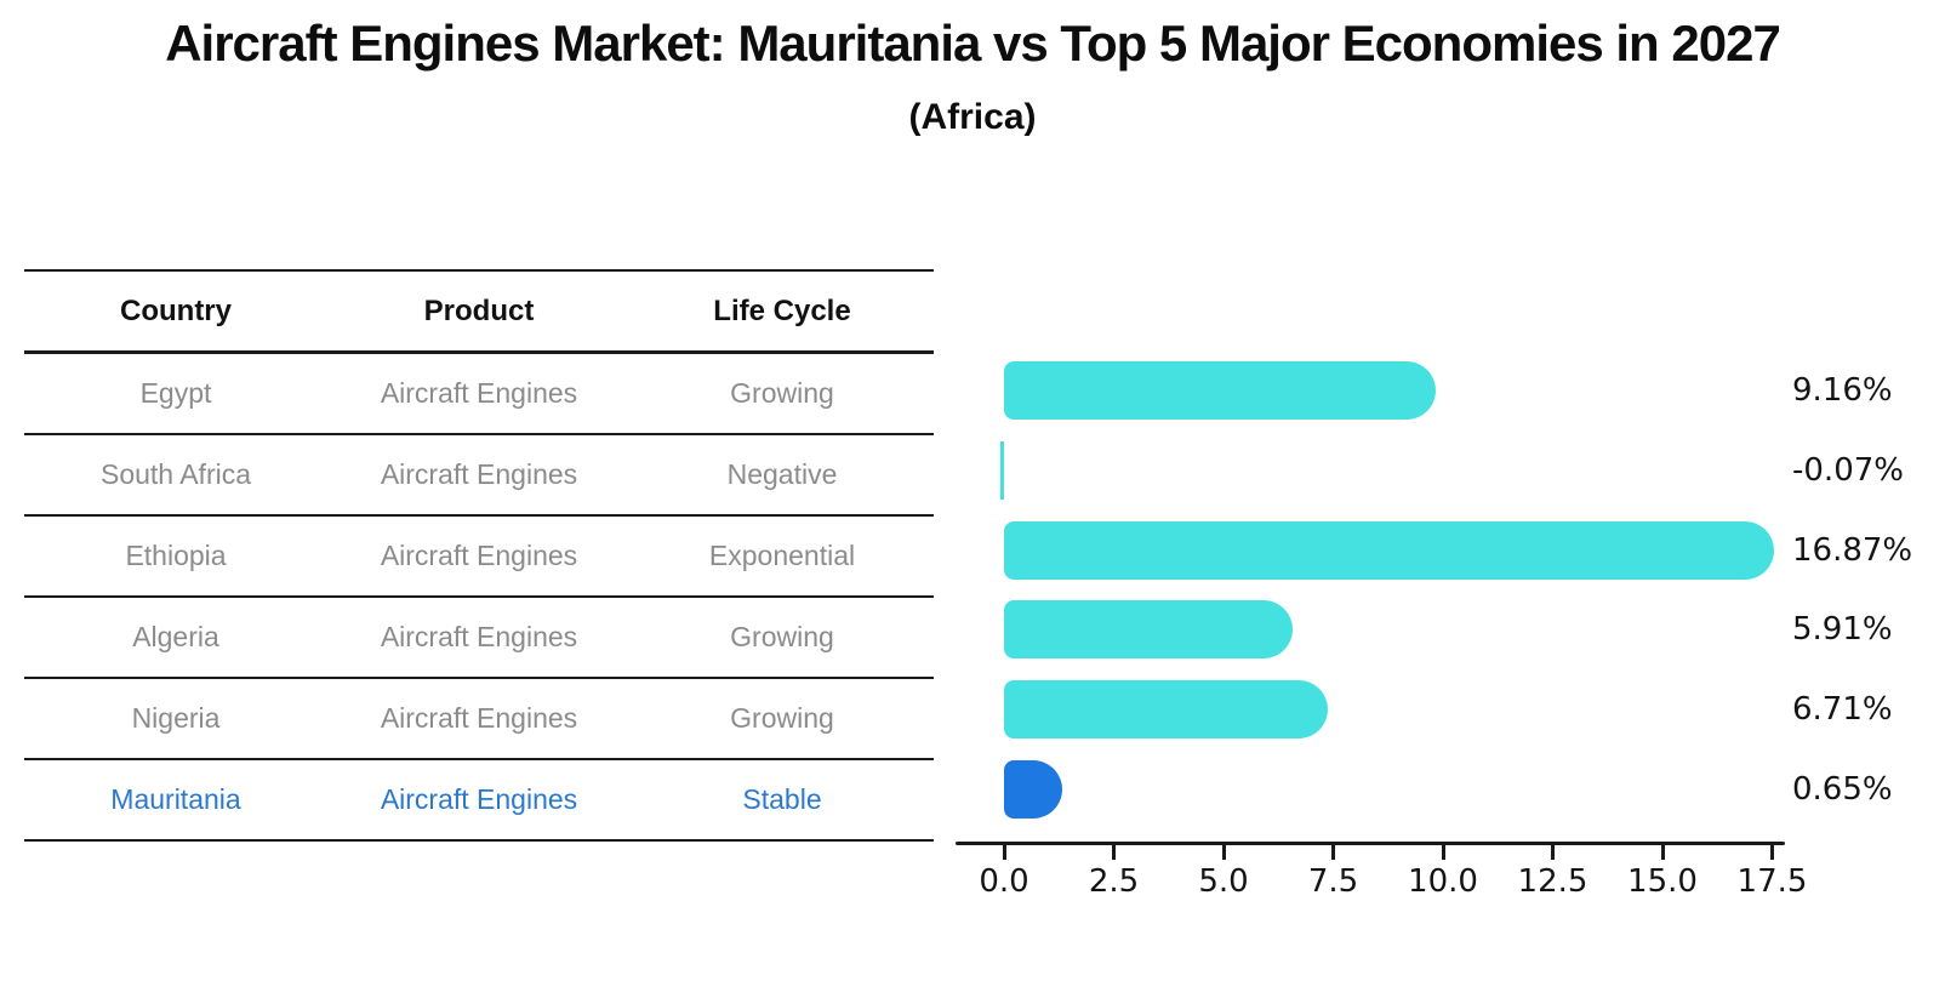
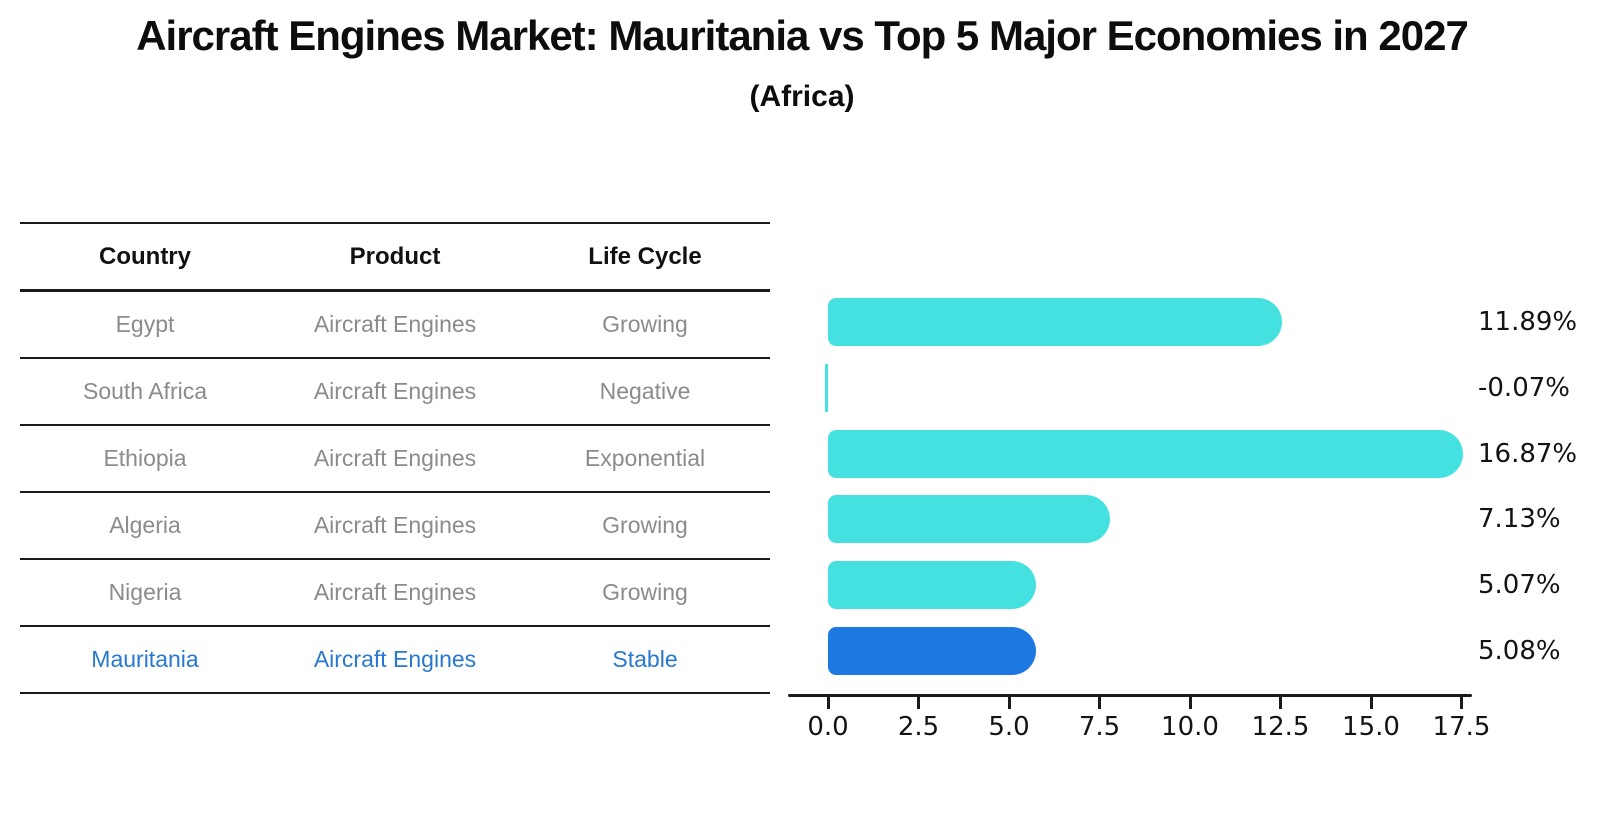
Egypt: 9.16% -> 11.89%
Algeria: 5.91% -> 7.13%
Nigeria: 6.71% -> 5.07%
Mauritania: 0.65% -> 5.08%
